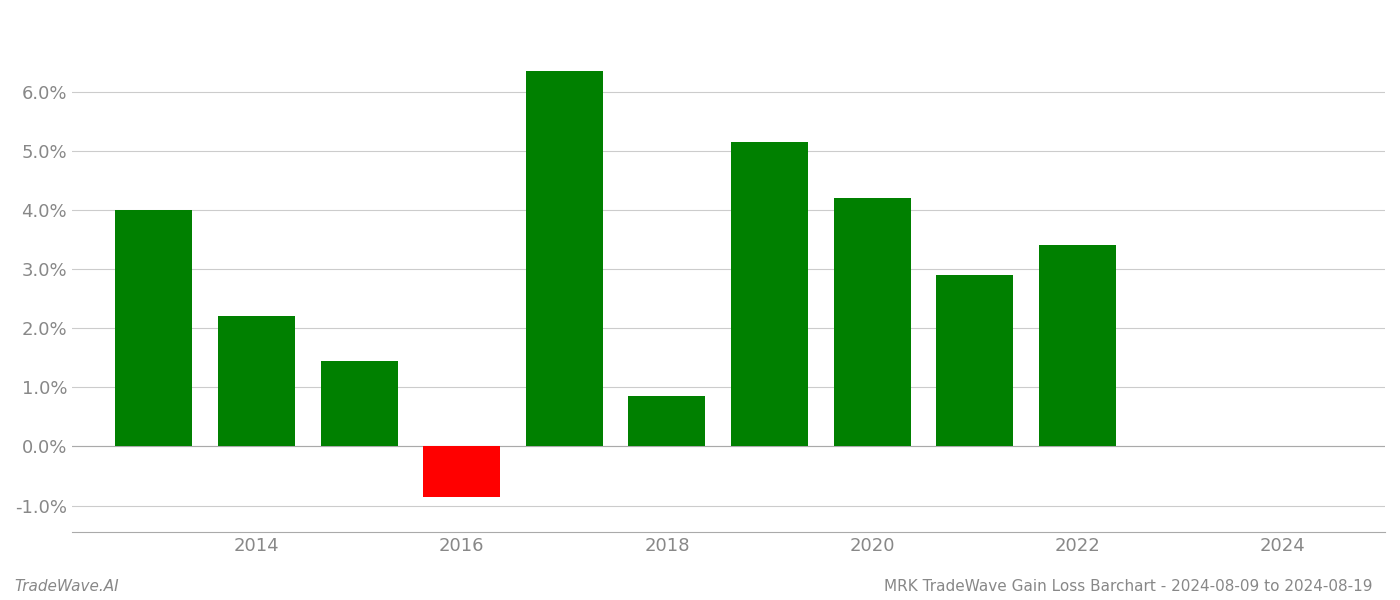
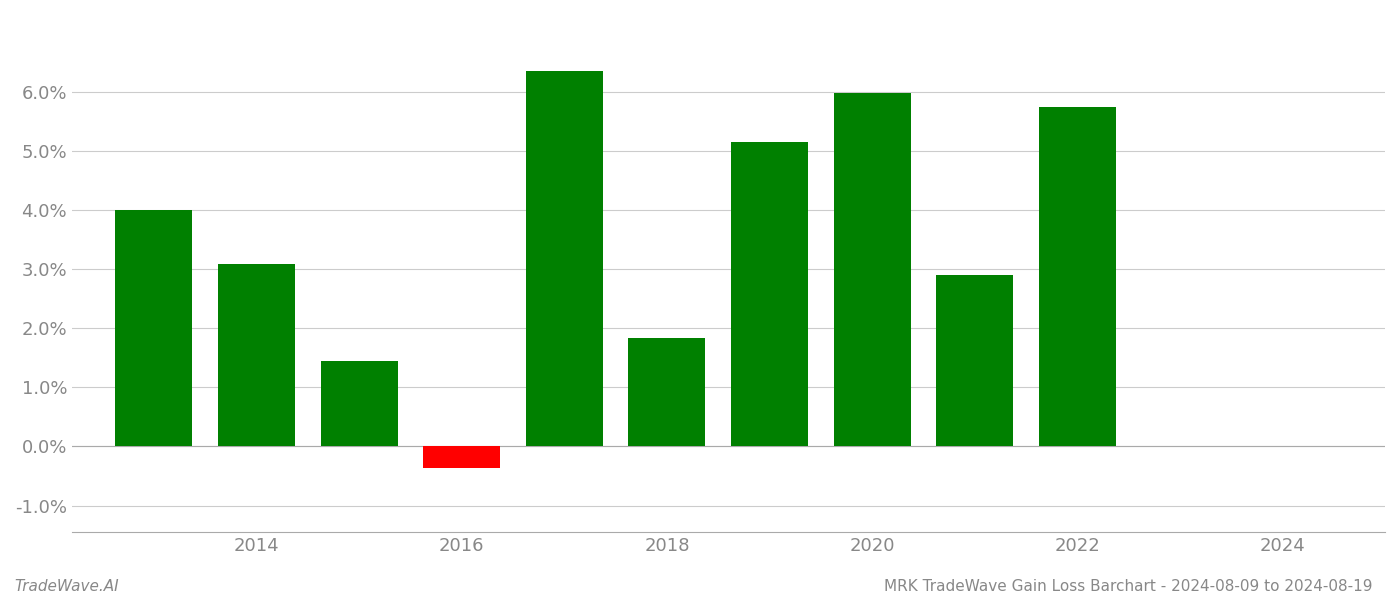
2014: 2.20% -> 3.08%
2016: -0.85% -> -0.36%
2018: 0.85% -> 1.84%
2020: 4.20% -> 5.98%
2022: 3.40% -> 5.74%
